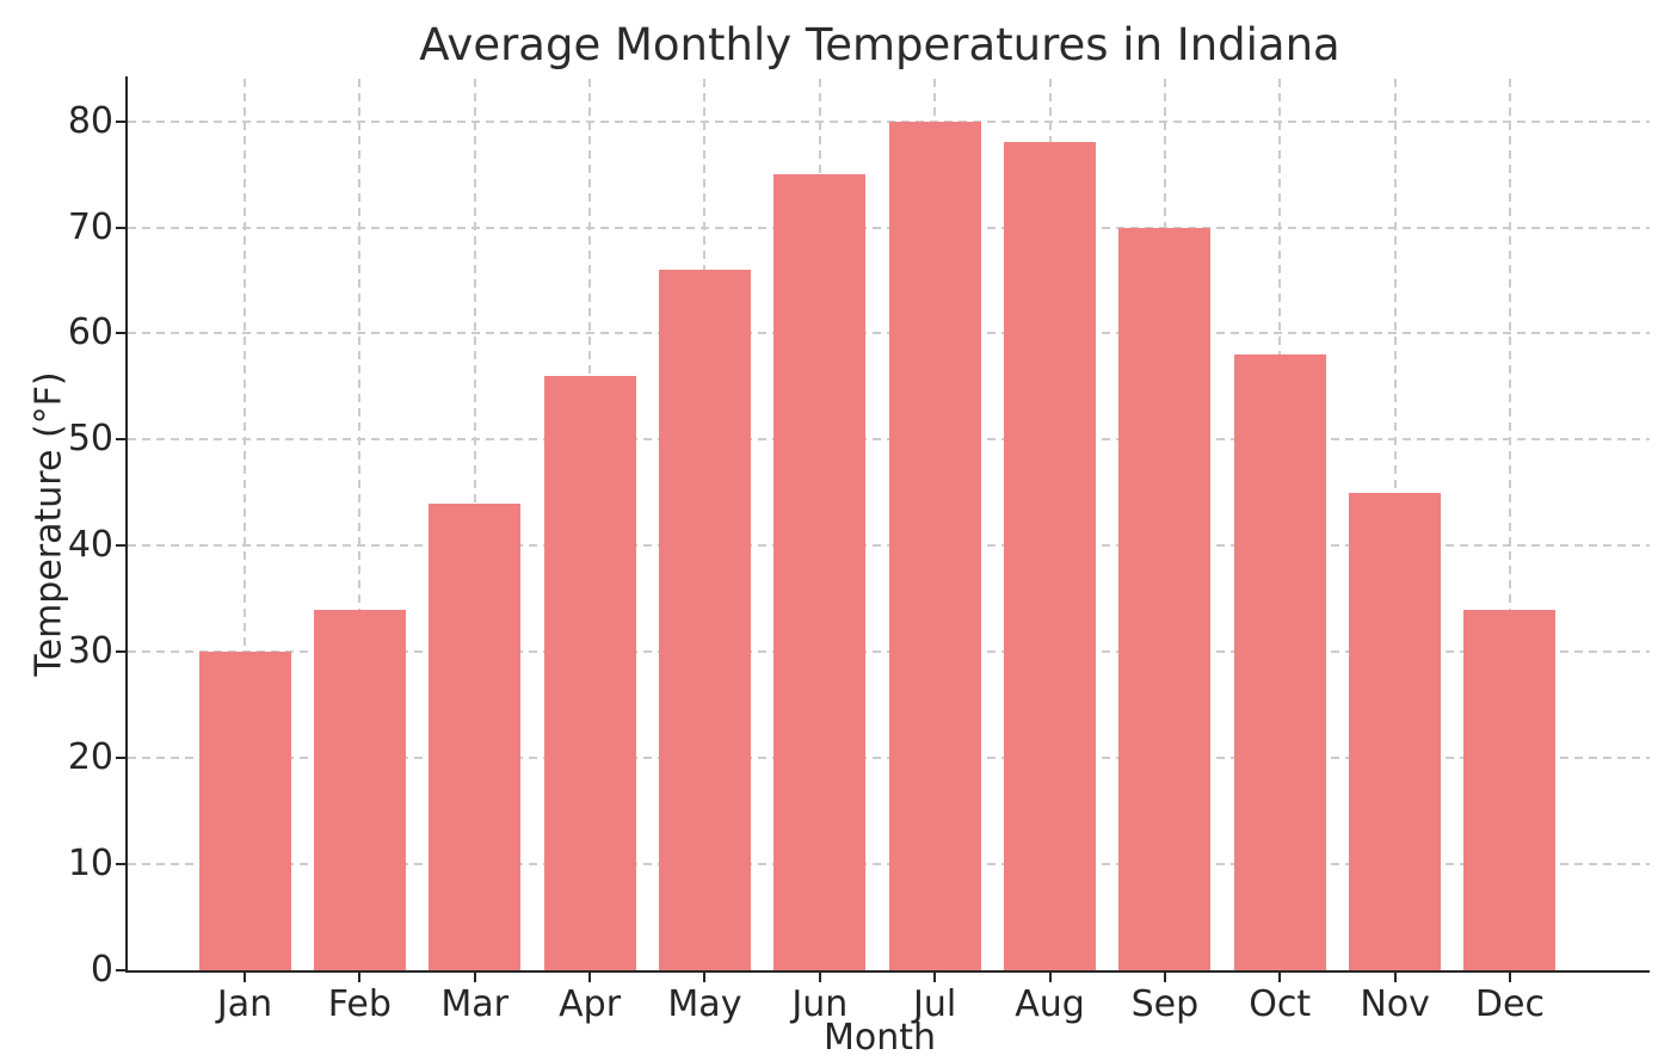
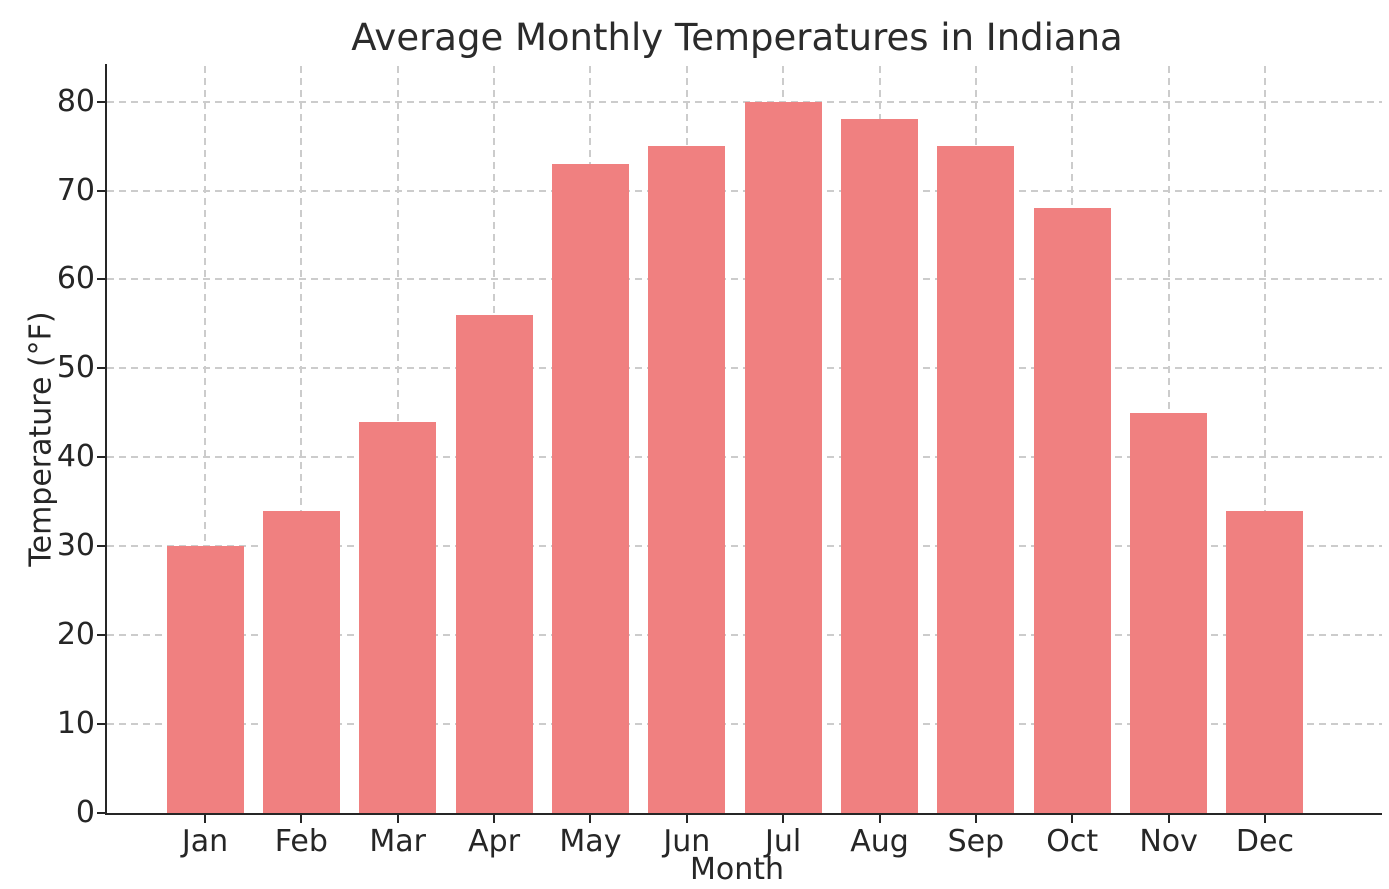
May: 66 -> 73
Sep: 70 -> 75
Oct: 58 -> 68
